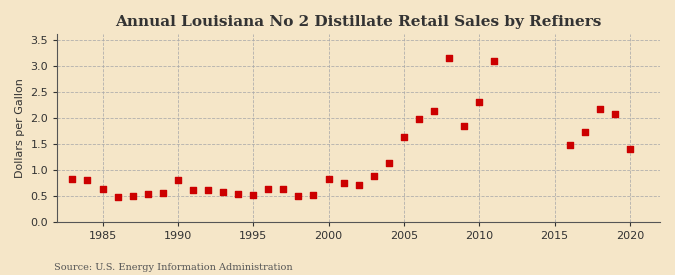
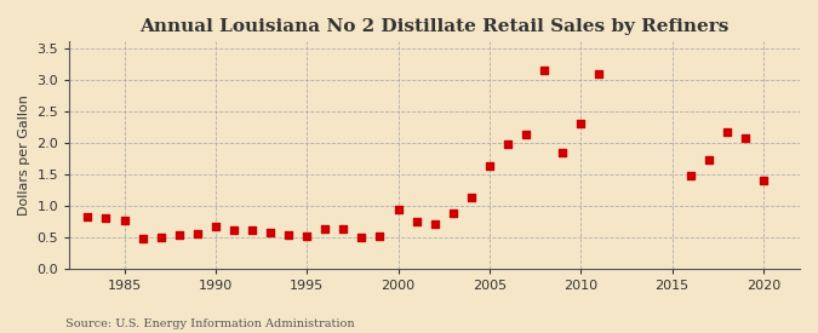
1985: 0.62 -> 0.76
1990: 0.80 -> 0.67
2000: 0.82 -> 0.93
